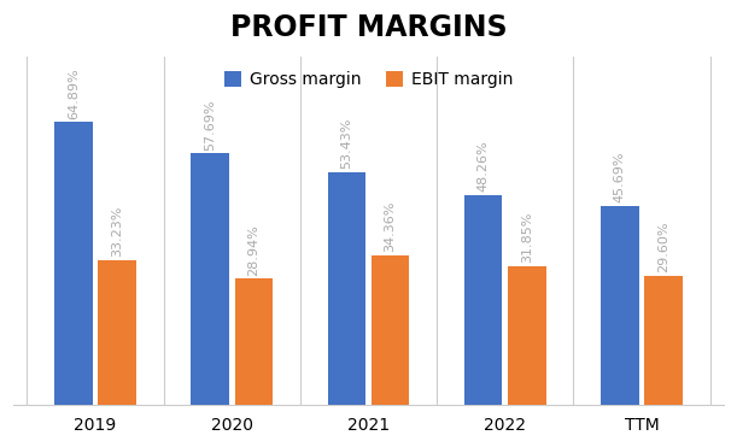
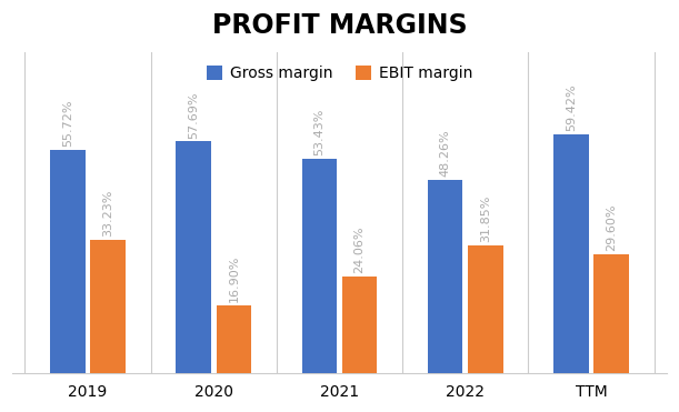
Gross margin/2019: 64.89% -> 55.72%
EBIT margin/2020: 28.94% -> 16.90%
EBIT margin/2021: 34.36% -> 24.06%
Gross margin/TTM: 45.69% -> 59.42%
